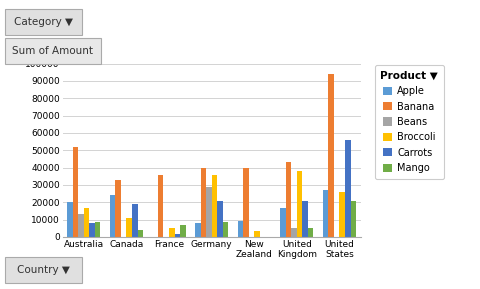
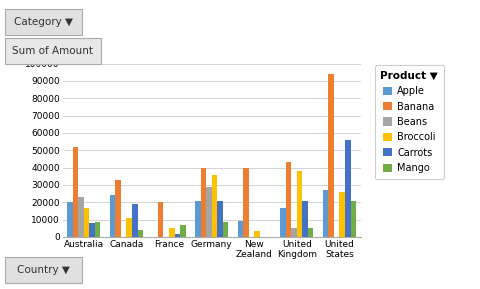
Beans/Australia: 13000 -> 23000
Banana/France: 36000 -> 20000
Apple/Germany: 8000 -> 21000
